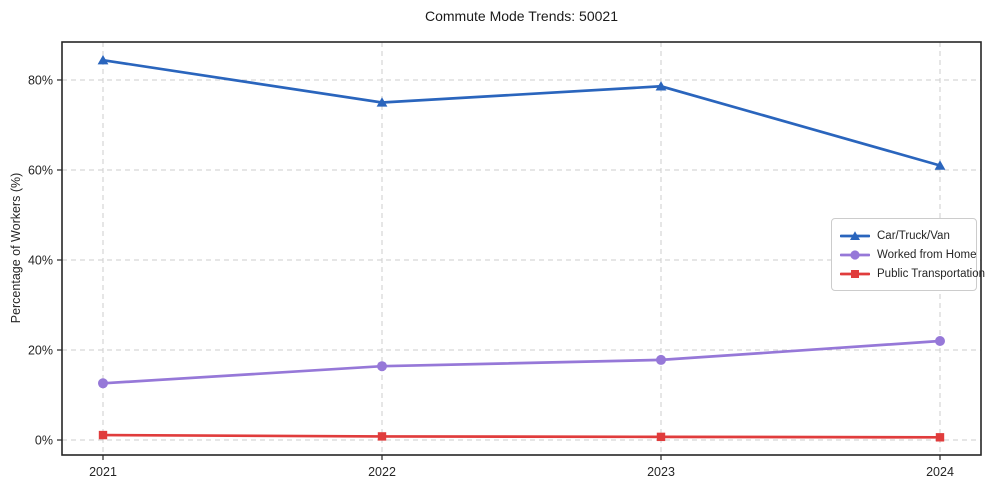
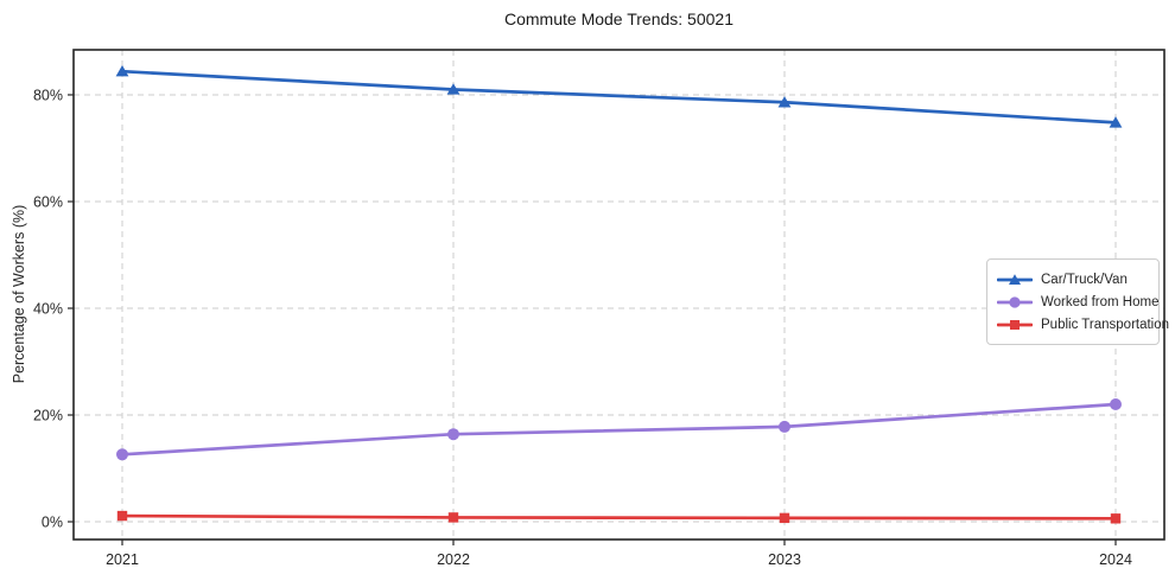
Car/Truck/Van/2022: 75% -> 81%
Car/Truck/Van/2024: 61% -> 75%
